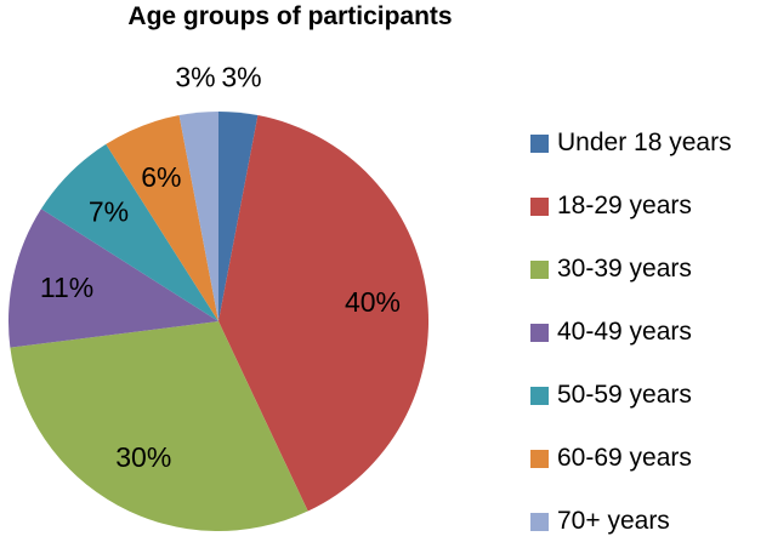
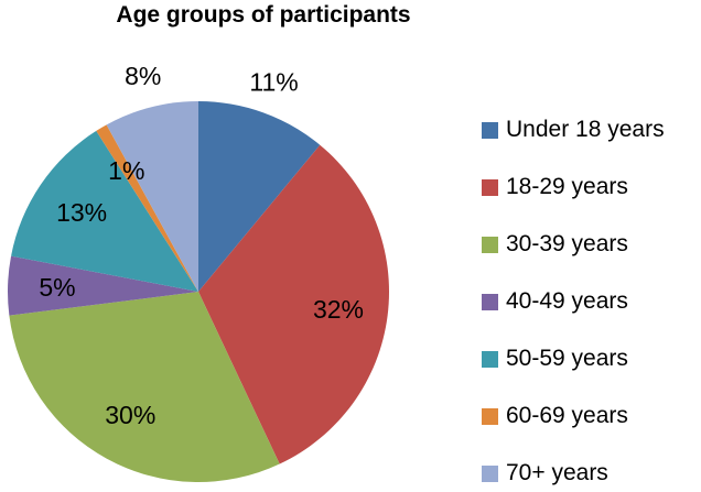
Under 18 years: 3% -> 11%
18-29 years: 40% -> 32%
40-49 years: 11% -> 5%
50-59 years: 7% -> 13%
60-69 years: 6% -> 1%
70+ years: 3% -> 8%
